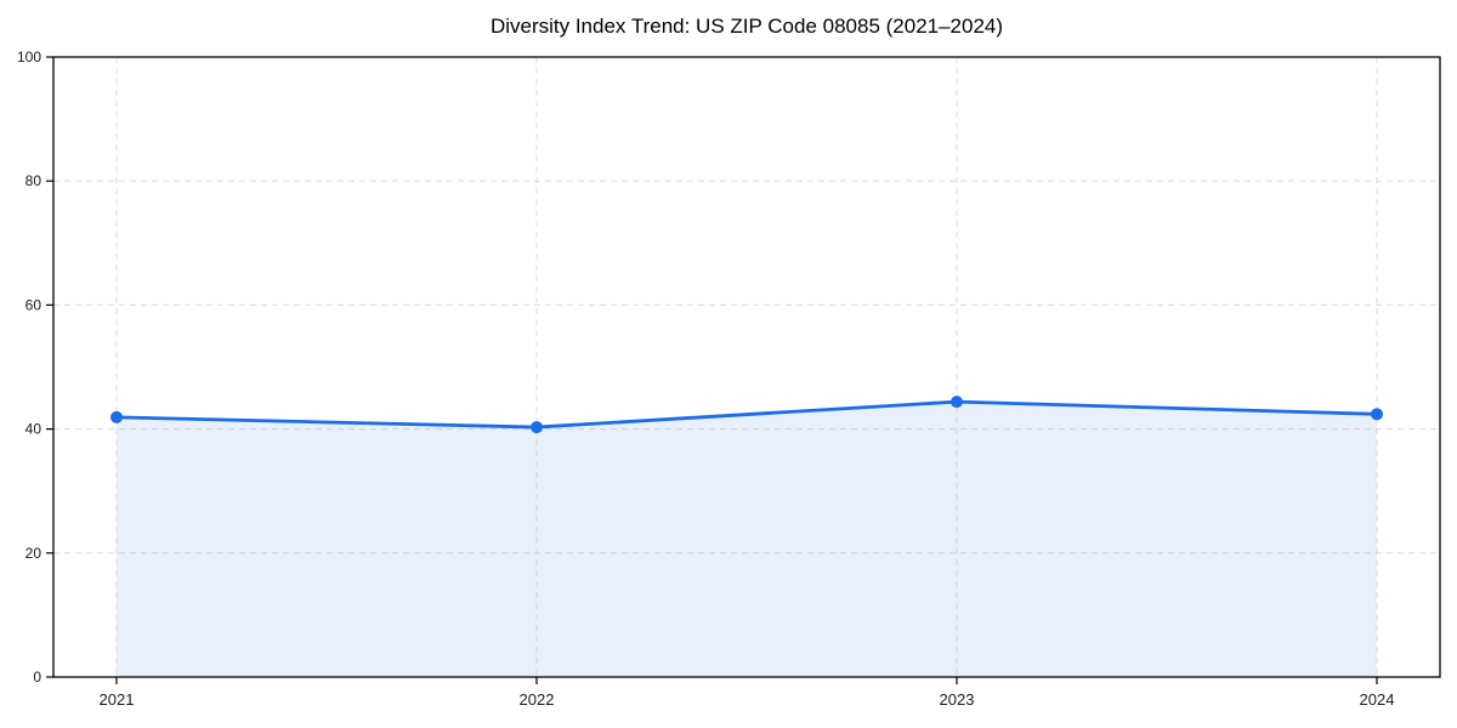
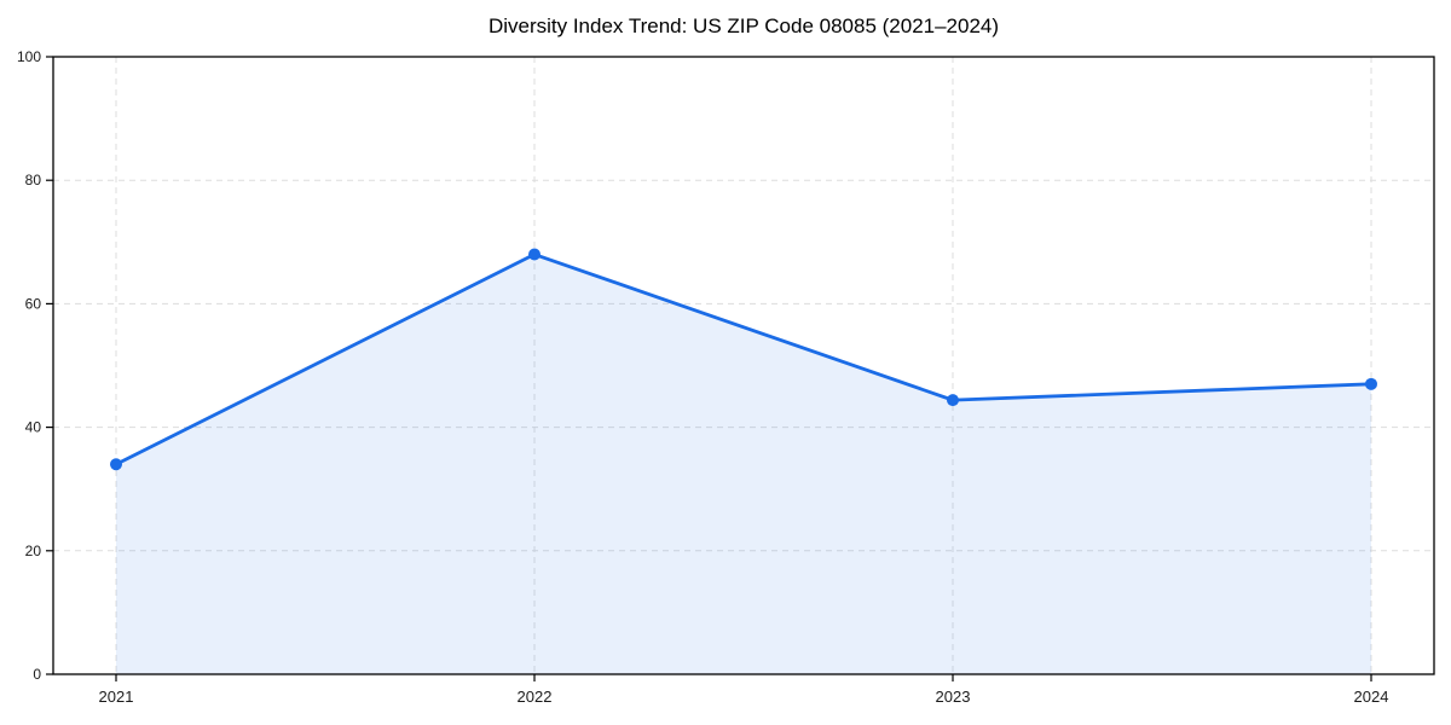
2021: 42 -> 34
2022: 40 -> 68
2024: 42 -> 47
